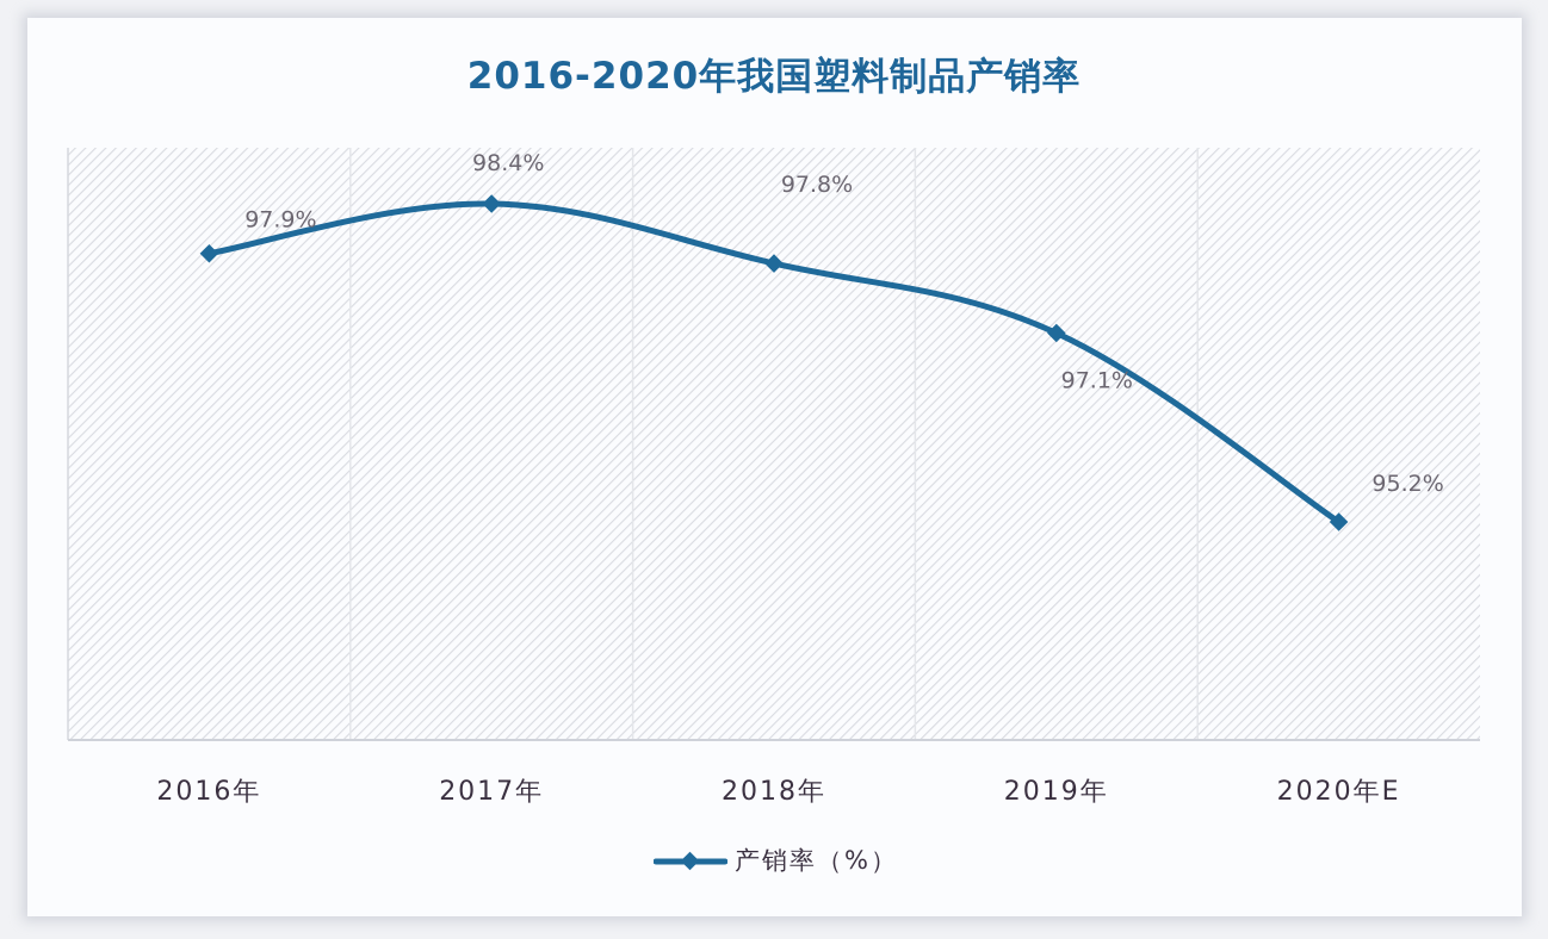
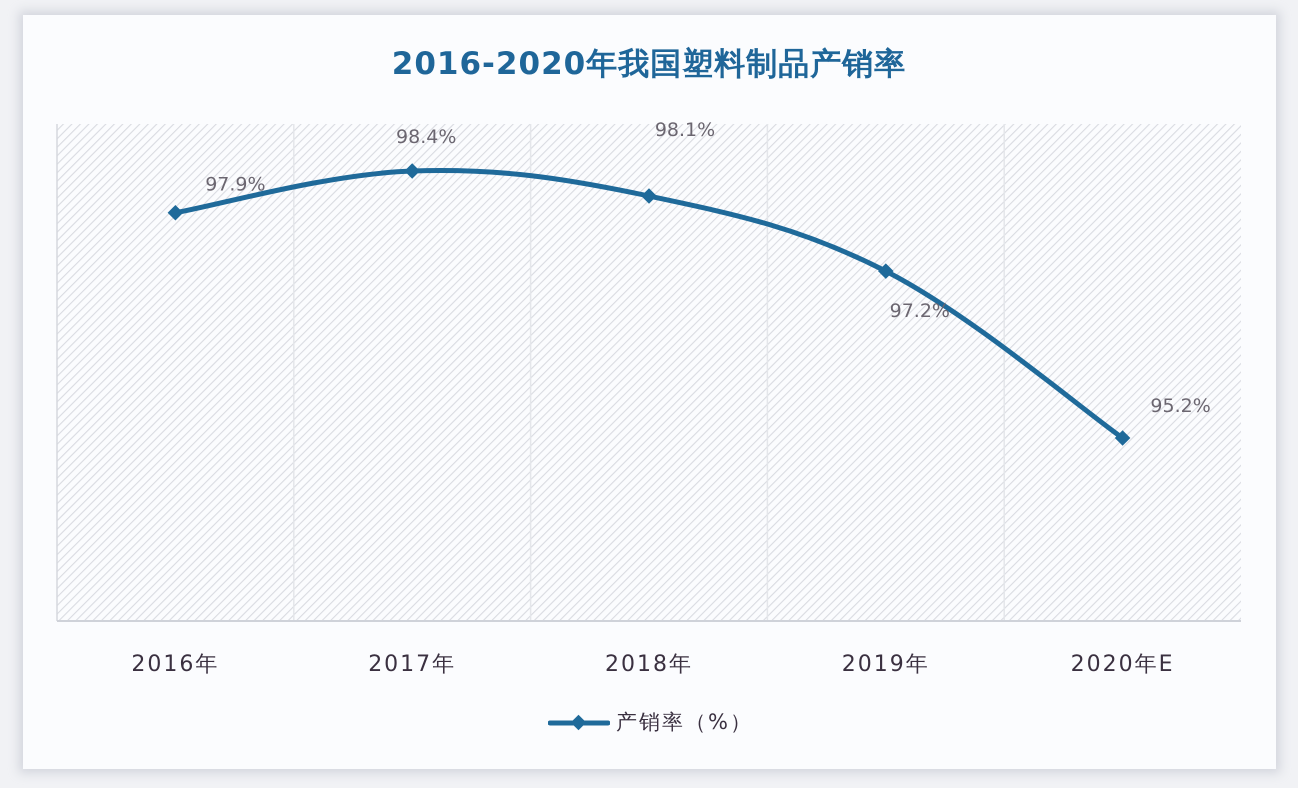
2018年: 97.8% -> 98.1%
2019年: 97.1% -> 97.2%
